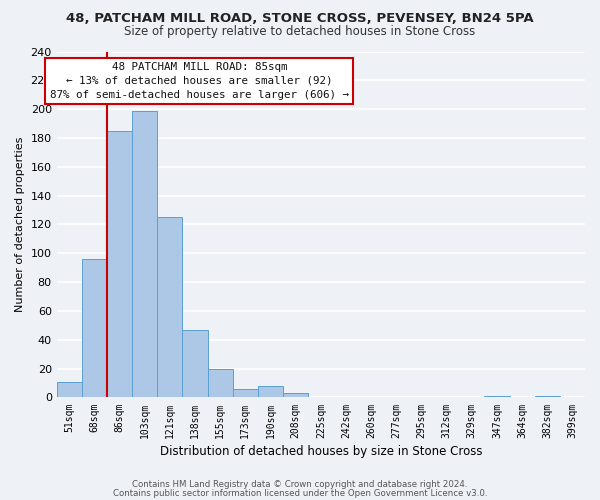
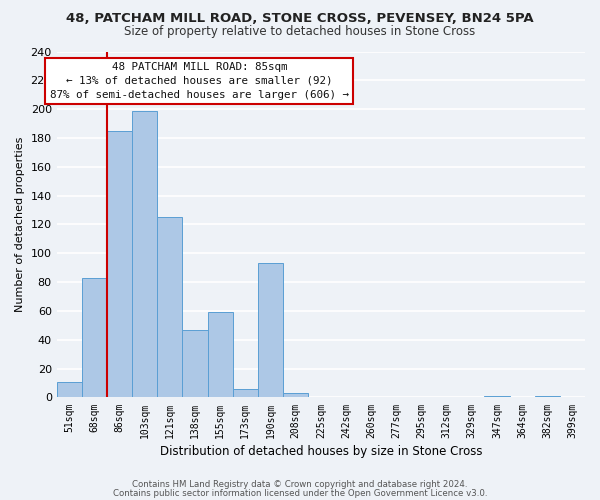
68sqm: 96 -> 83
155sqm: 20 -> 59
190sqm: 8 -> 93
